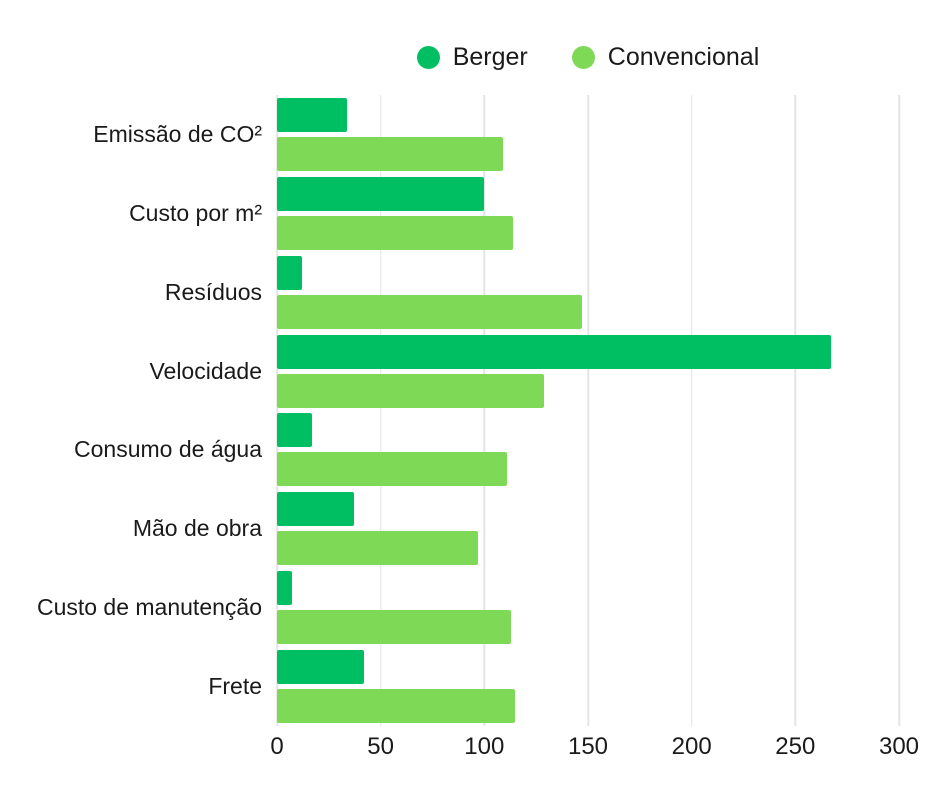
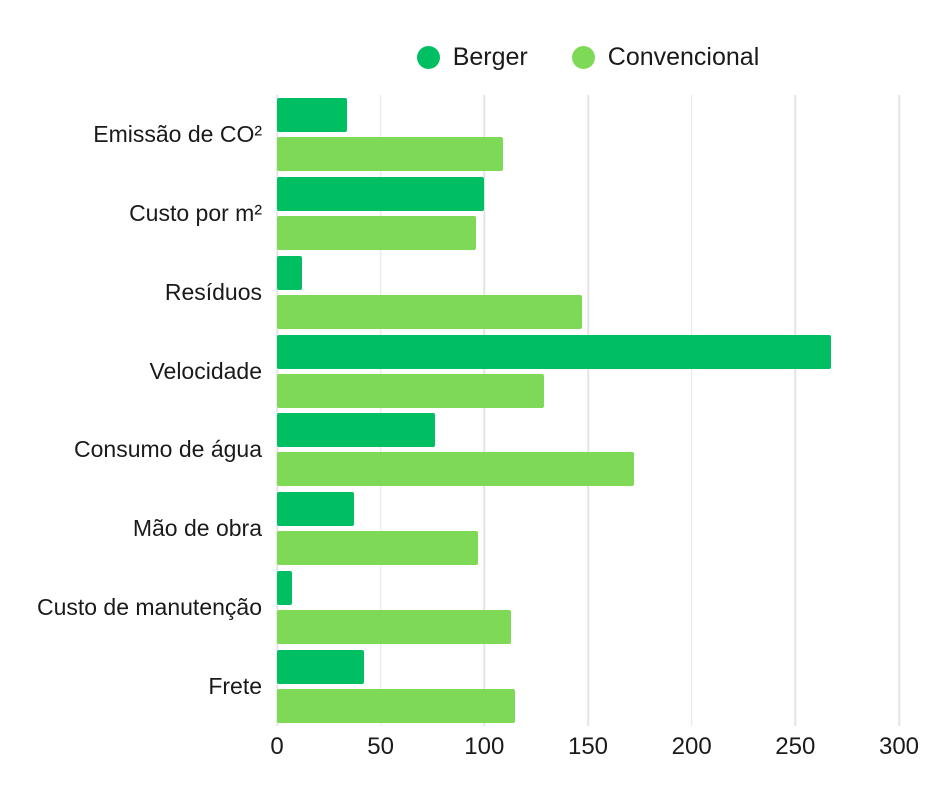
Convencional/Custo por m²: 114 -> 96
Berger/Consumo de água: 17 -> 76
Convencional/Consumo de água: 111 -> 172
